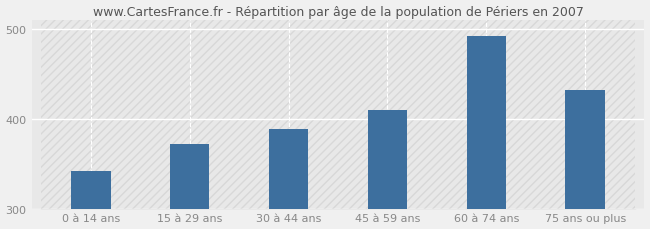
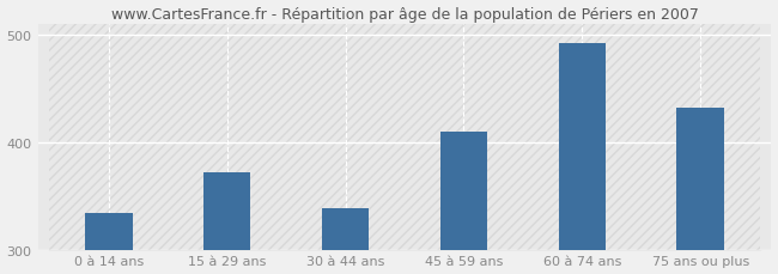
0 à 14 ans: 342 -> 334
30 à 44 ans: 389 -> 338
